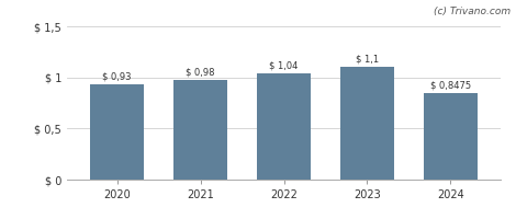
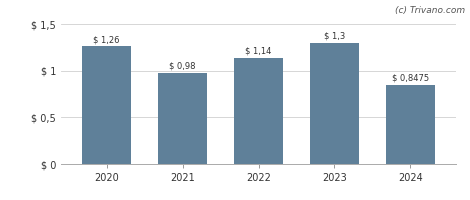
2020: 0,93 -> 1,26
2022: 1,04 -> 1,14
2023: 1,1 -> 1,3
